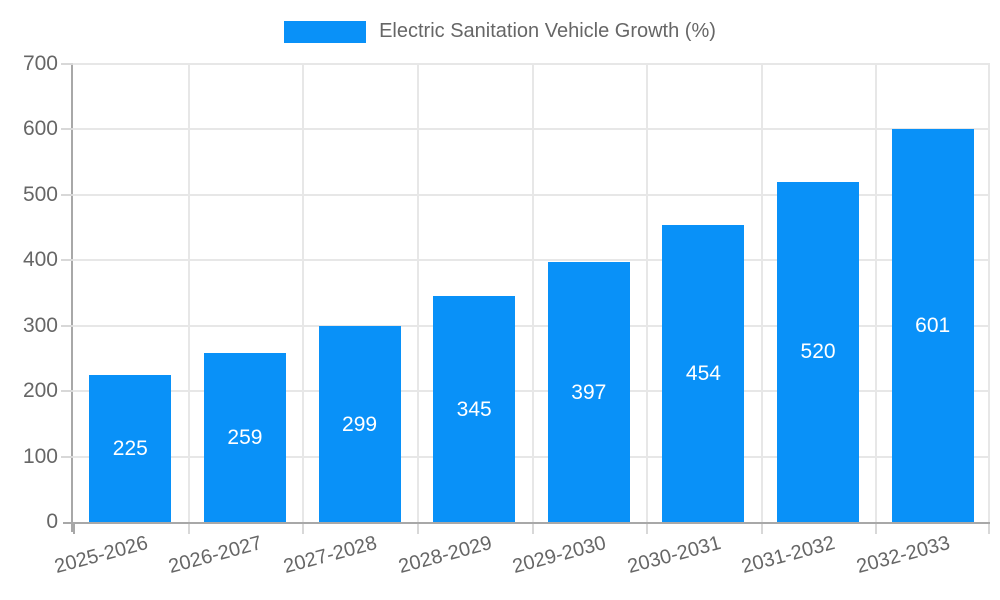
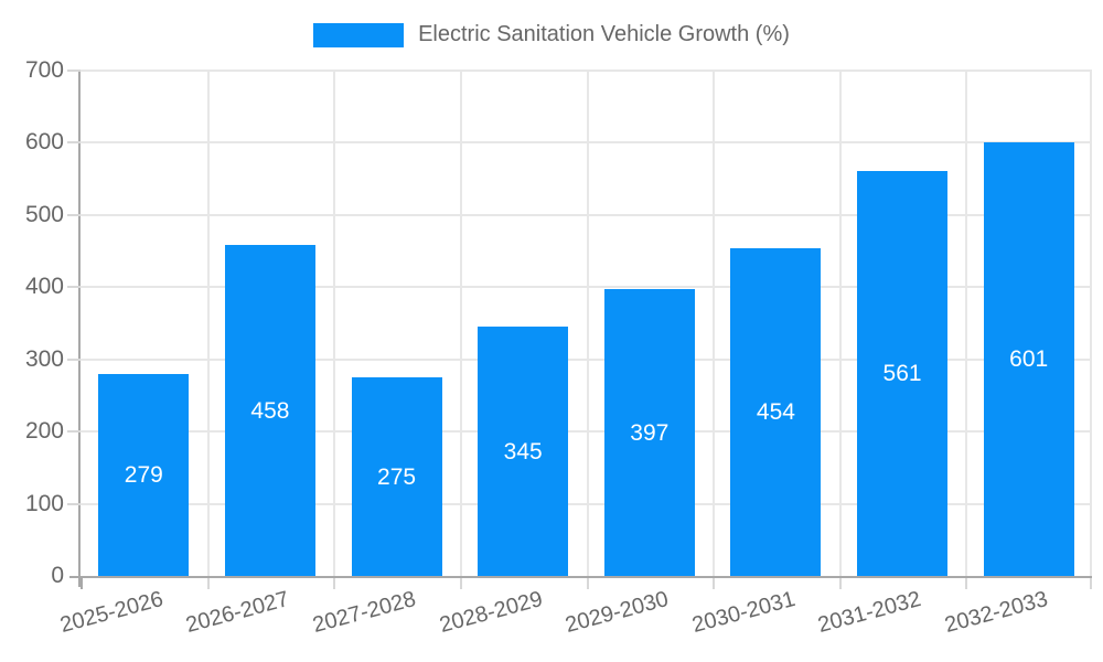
2025-2026: 225 -> 279
2026-2027: 259 -> 458
2027-2028: 299 -> 275
2031-2032: 520 -> 561
